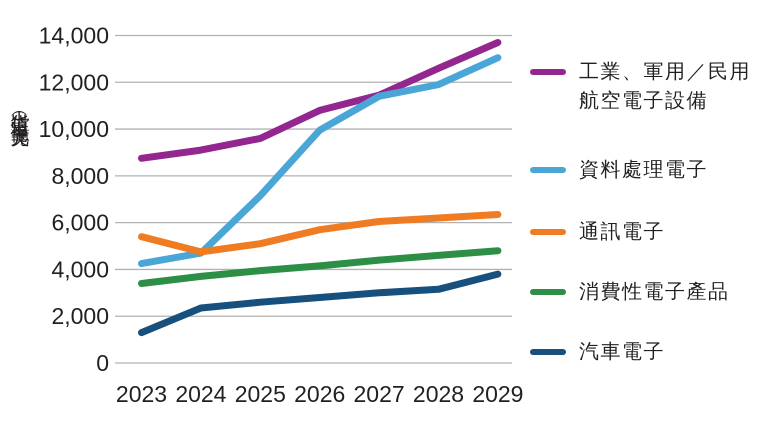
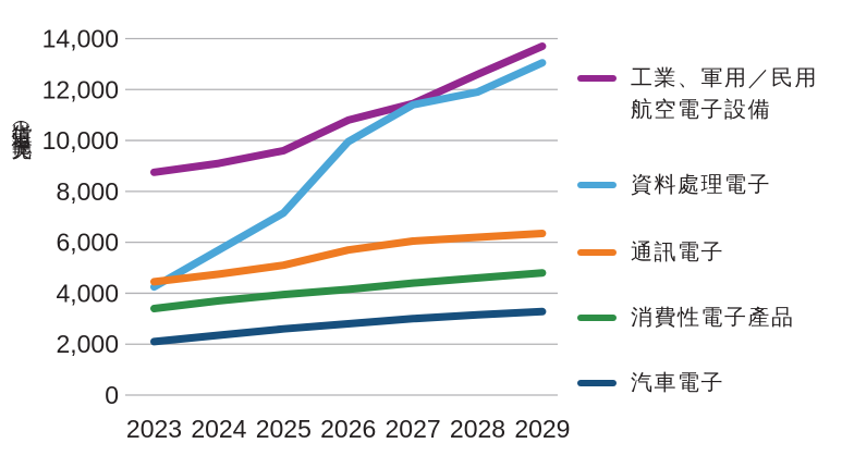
通訊電子/2023: 5400 -> 4400
汽車電子/2023: 1300 -> 2100
資料處理電子/2024: 4700 -> 5700
汽車電子/2029: 3800 -> 3300
